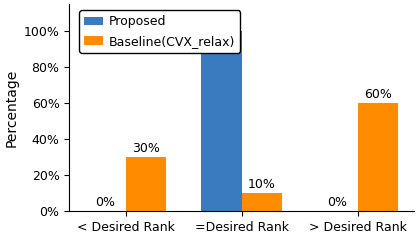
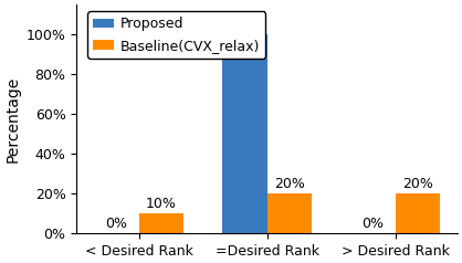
Baseline(CVX_relax)/< Desired Rank: 30% -> 10%
Baseline(CVX_relax)/=Desired Rank: 10% -> 20%
Baseline(CVX_relax)/> Desired Rank: 60% -> 20%
